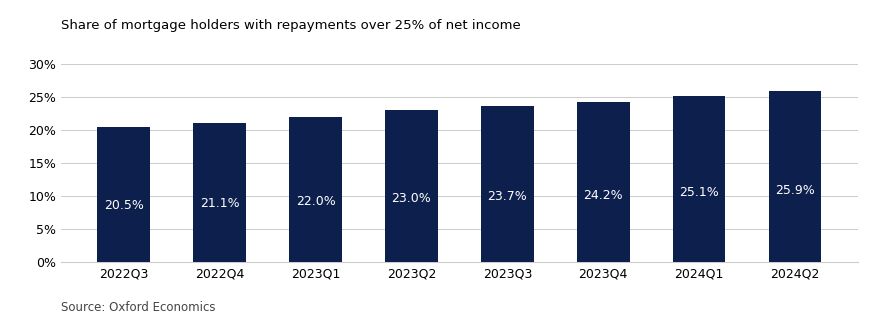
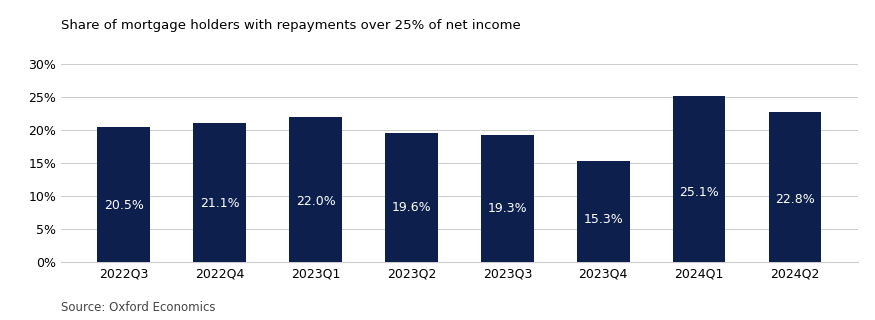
2023Q2: 23.0% -> 19.6%
2023Q3: 23.7% -> 19.3%
2023Q4: 24.2% -> 15.3%
2024Q2: 25.9% -> 22.8%
